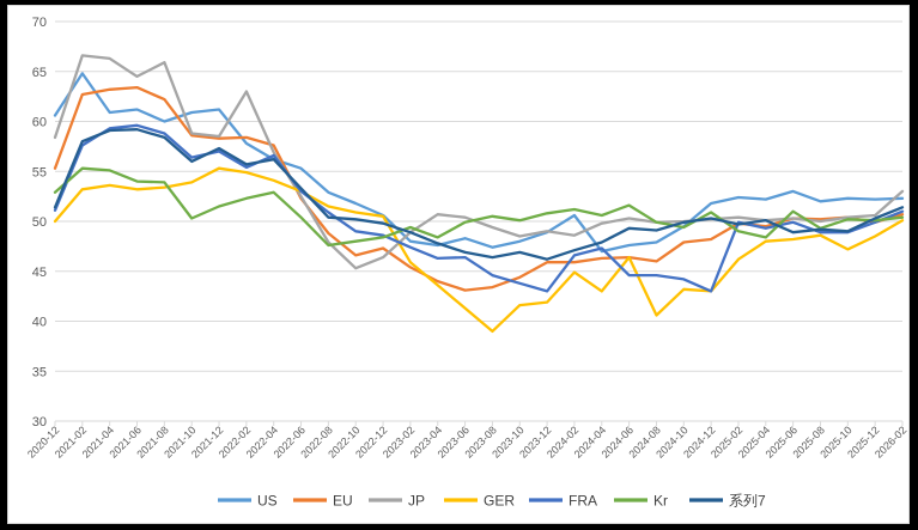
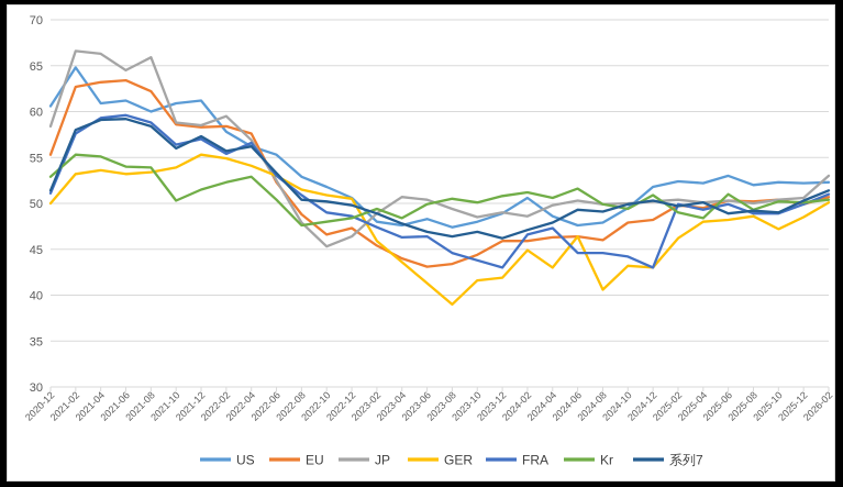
JP/2022-02: 63 -> 60
US/2024-04: 47 -> 49
